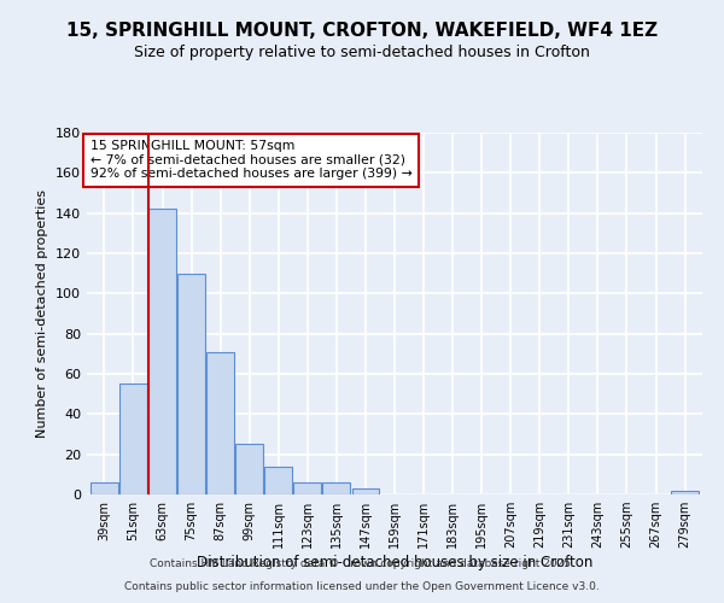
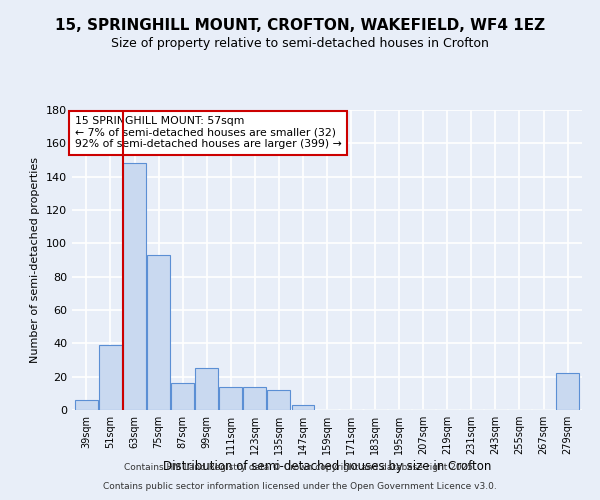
51sqm: 55 -> 39
63sqm: 142 -> 148
75sqm: 110 -> 93
87sqm: 71 -> 16
123sqm: 6 -> 14
135sqm: 6 -> 12
279sqm: 2 -> 22
